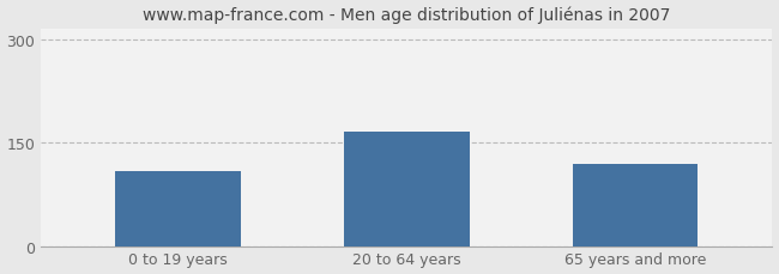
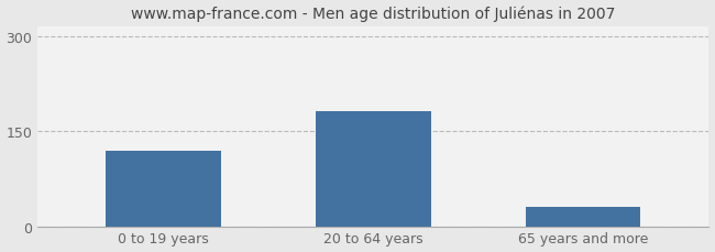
0 to 19 years: 108 -> 120
20 to 64 years: 166 -> 182
65 years and more: 120 -> 30
